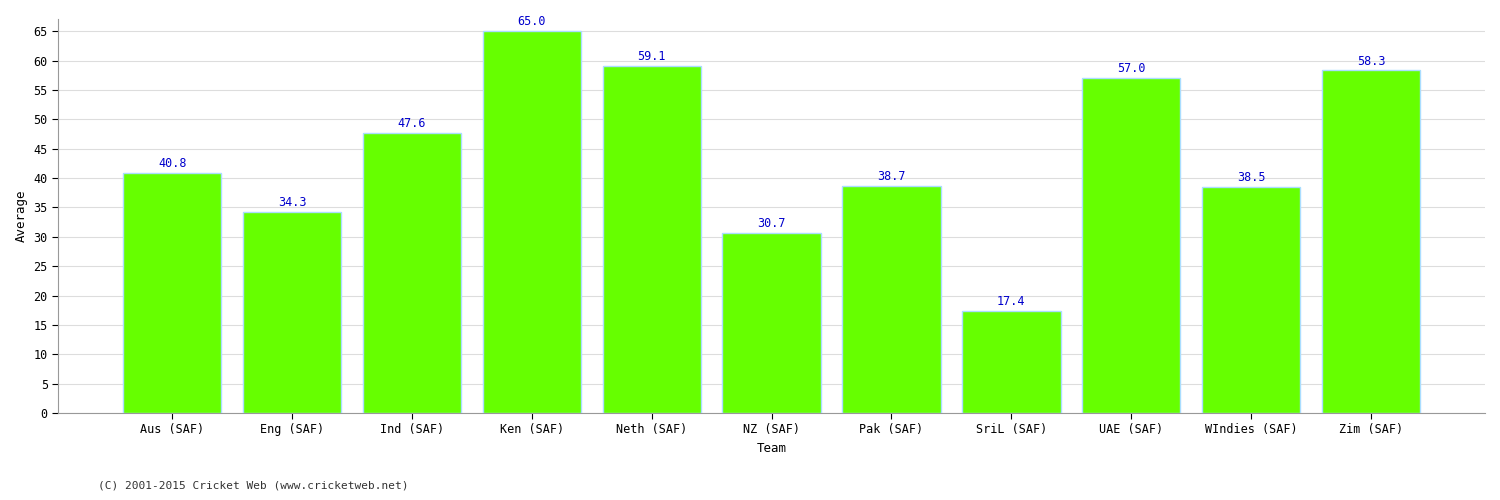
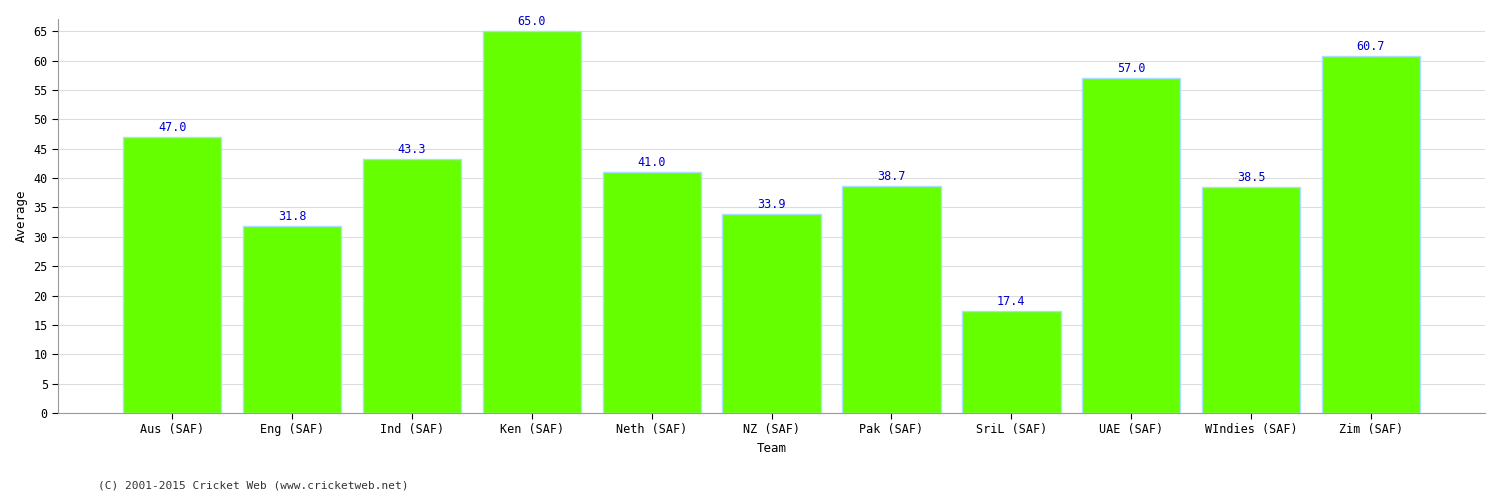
Aus (SAF): 40.8 -> 47.0
Eng (SAF): 34.3 -> 31.8
Ind (SAF): 47.6 -> 43.3
Neth (SAF): 59.1 -> 41.0
NZ (SAF): 30.7 -> 33.9
Zim (SAF): 58.3 -> 60.7
